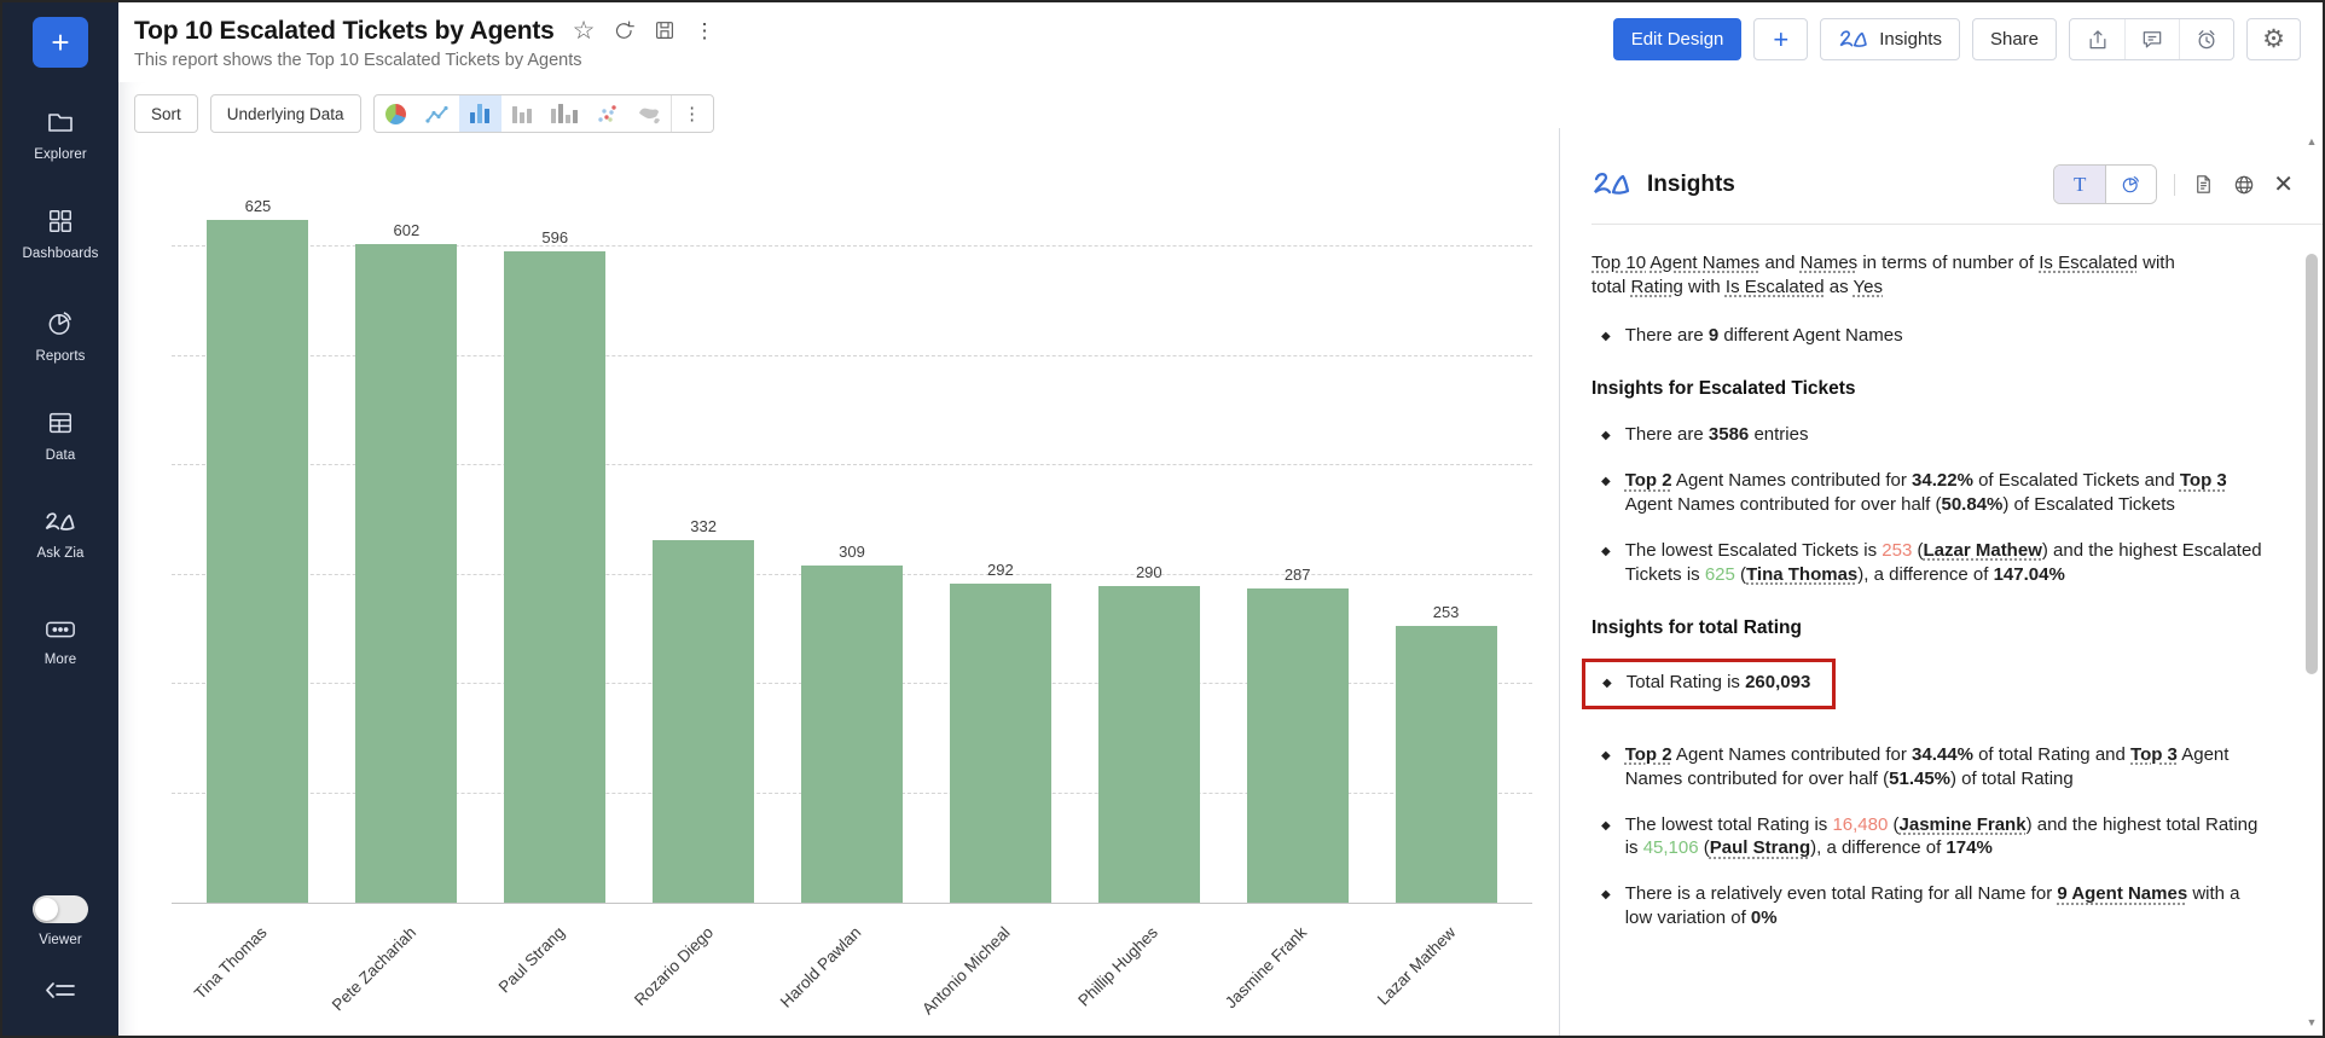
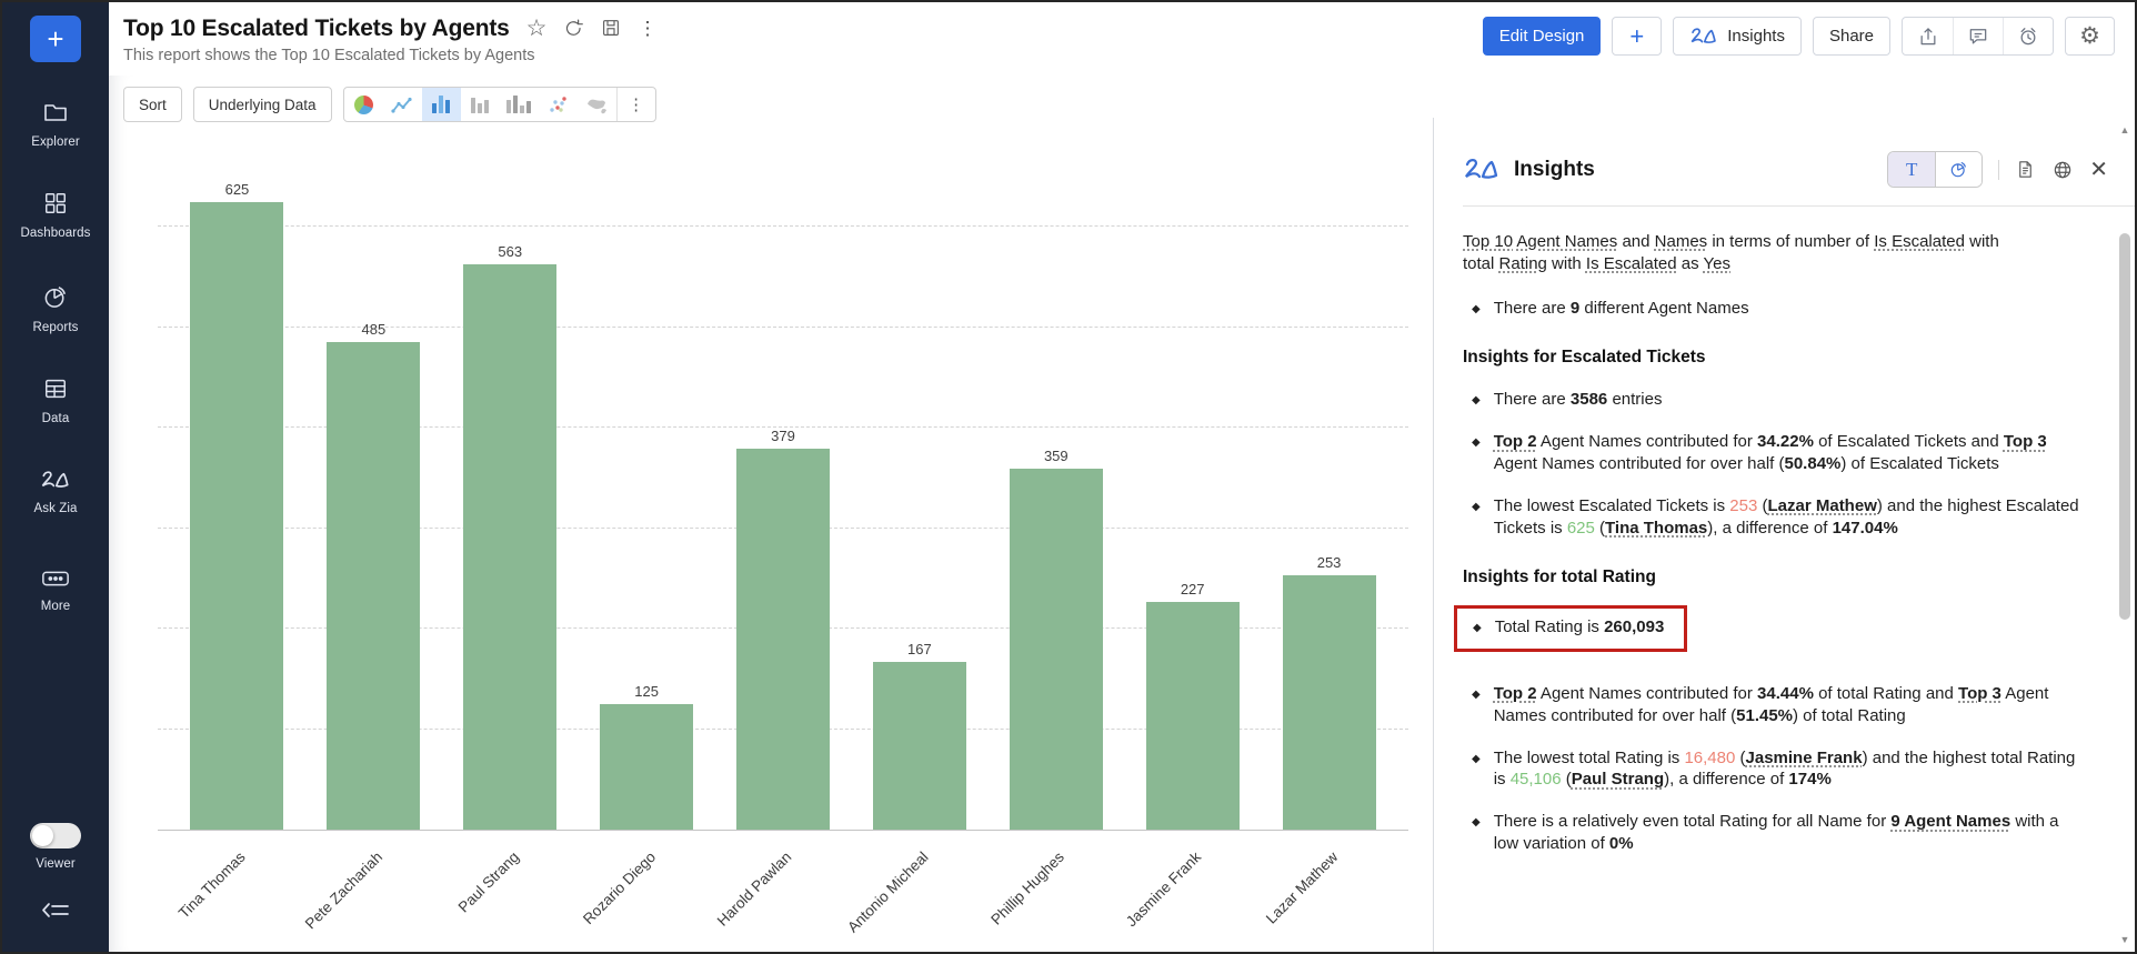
Pete Zachariah: 602 -> 485
Paul Strang: 596 -> 563
Rozario Diego: 332 -> 125
Harold Pawlan: 309 -> 379
Antonio Micheal: 292 -> 167
Phillip Hughes: 290 -> 359
Jasmine Frank: 287 -> 227
